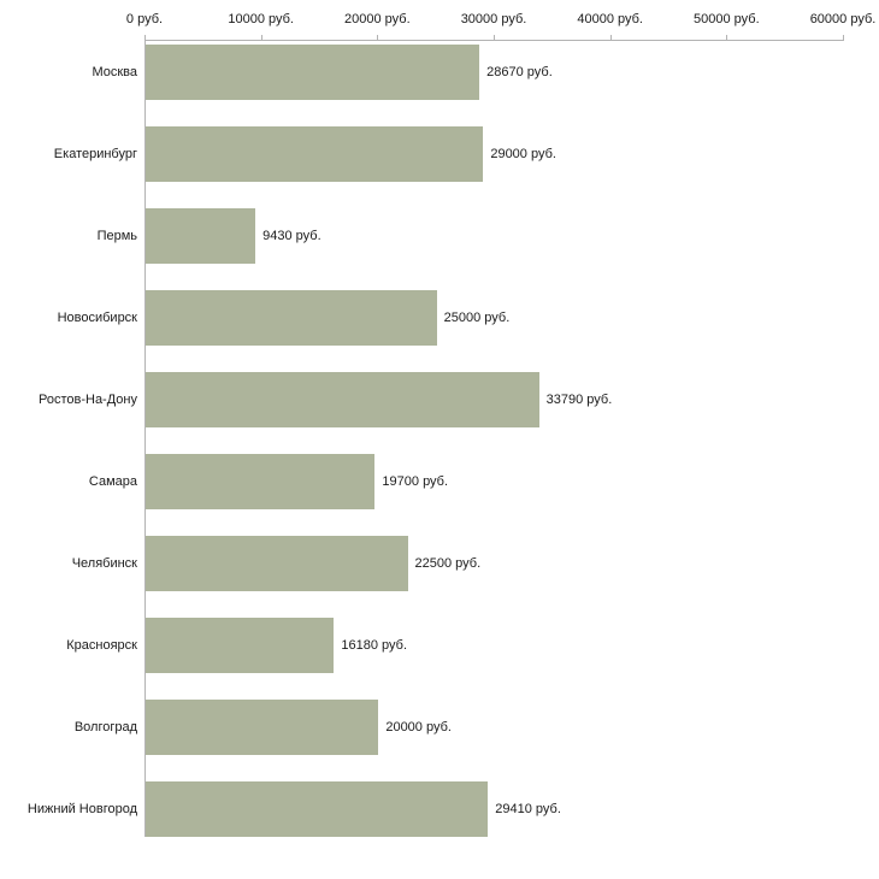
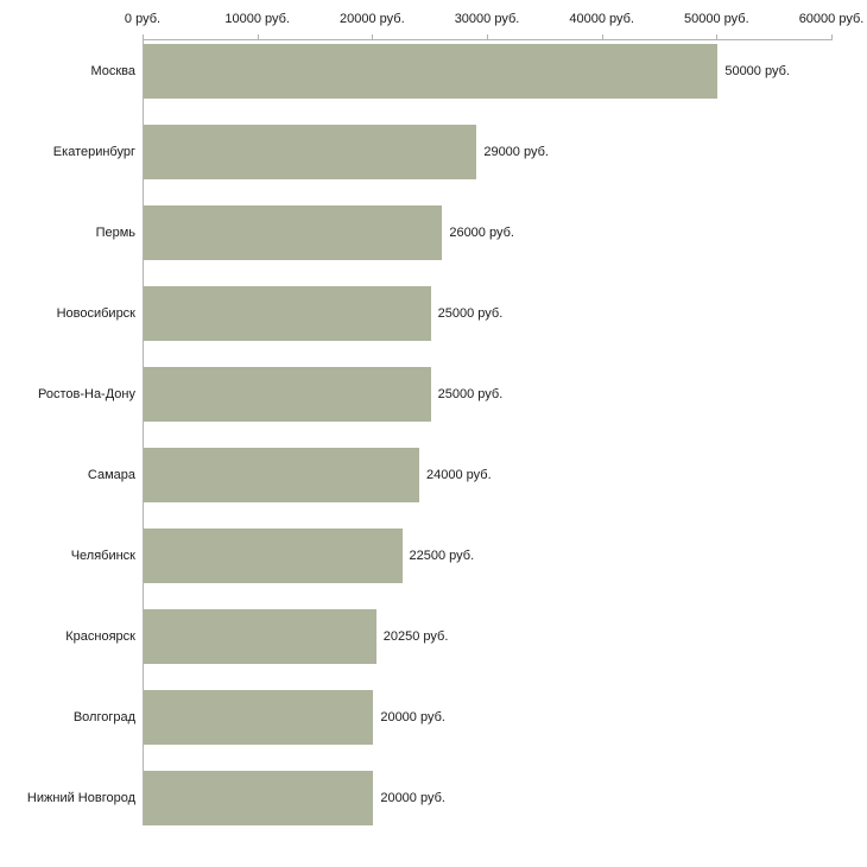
Москва: 28670 -> 50000
Пермь: 9430 -> 26000
Ростов-На-Дону: 33790 -> 25000
Самара: 19700 -> 24000
Красноярск: 16180 -> 20250
Нижний Новгород: 29410 -> 20000
